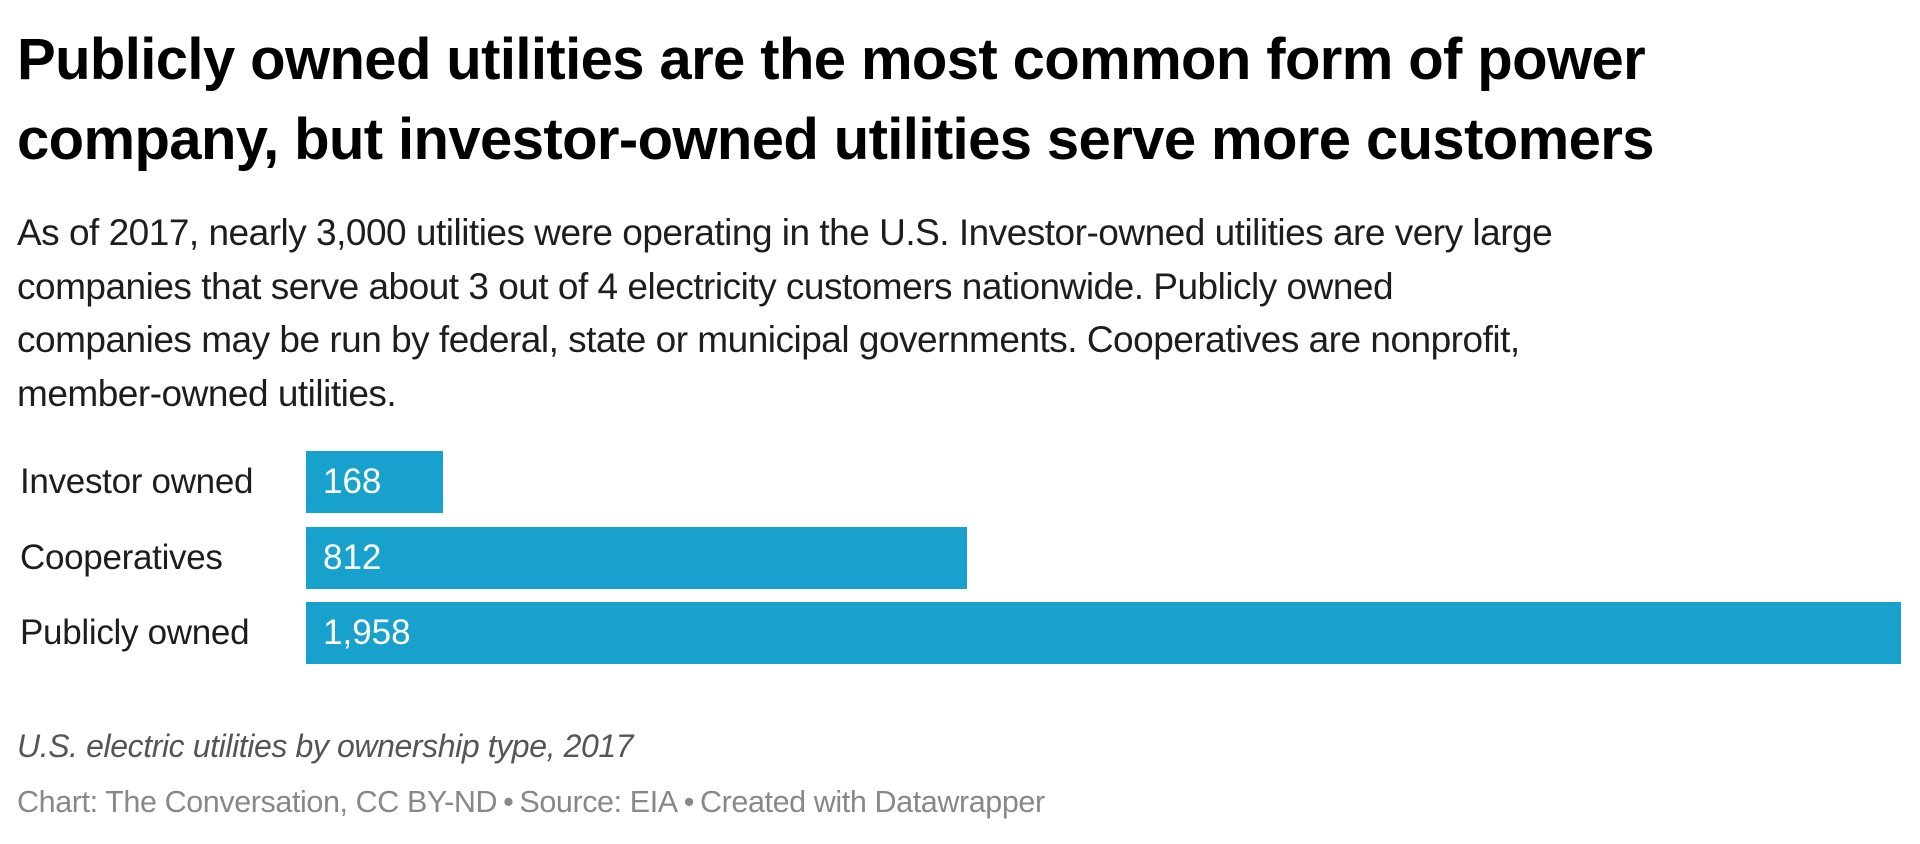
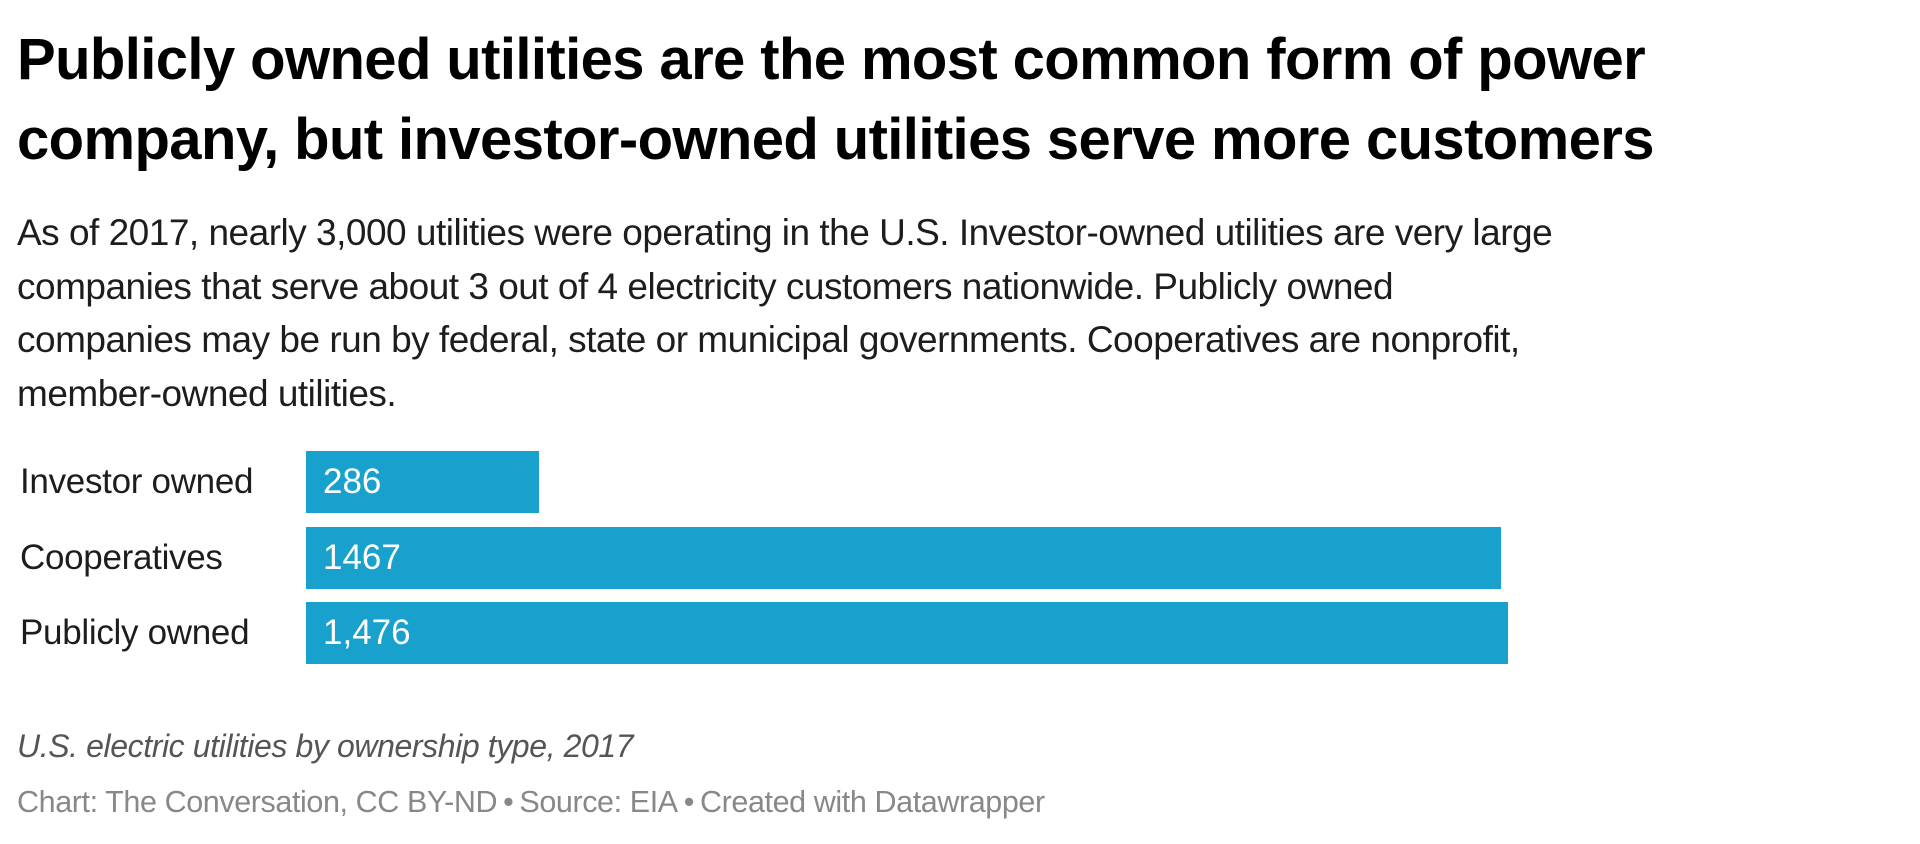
Investor owned: 168 -> 286
Cooperatives: 812 -> 1467
Publicly owned: 1,958 -> 1,476
